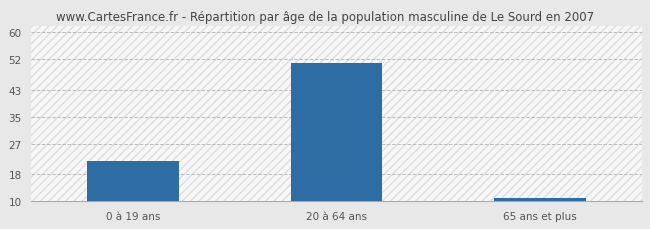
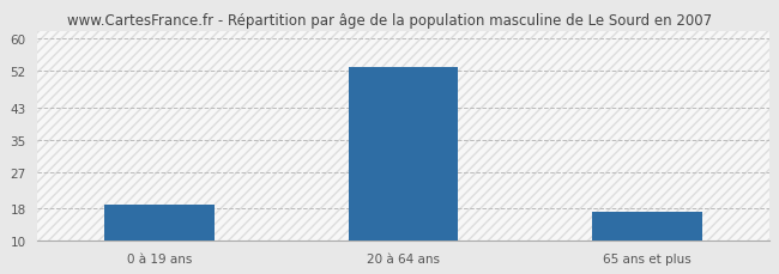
0 à 19 ans: 22 -> 19
20 à 64 ans: 51 -> 53
65 ans et plus: 11 -> 17
